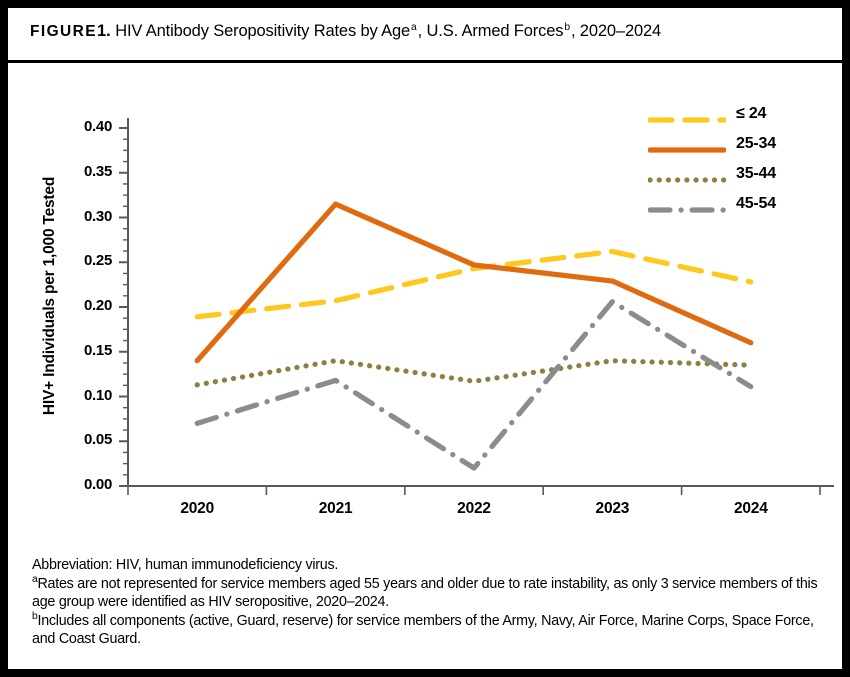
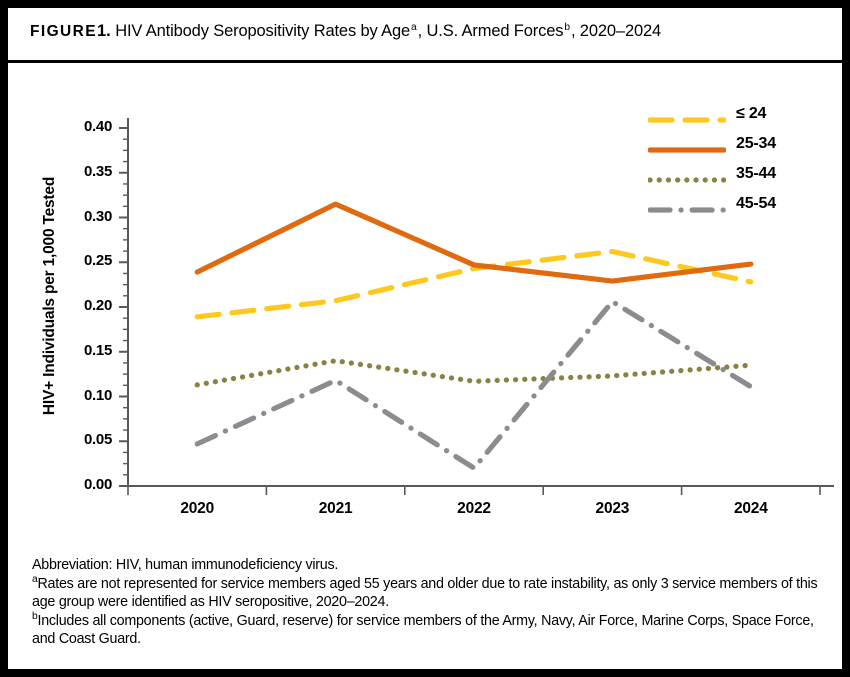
25-34/2020: 0.14 -> 0.24
45-54/2020: 0.07 -> 0.05
35-44/2023: 0.14 -> 0.12
25-34/2024: 0.16 -> 0.25
